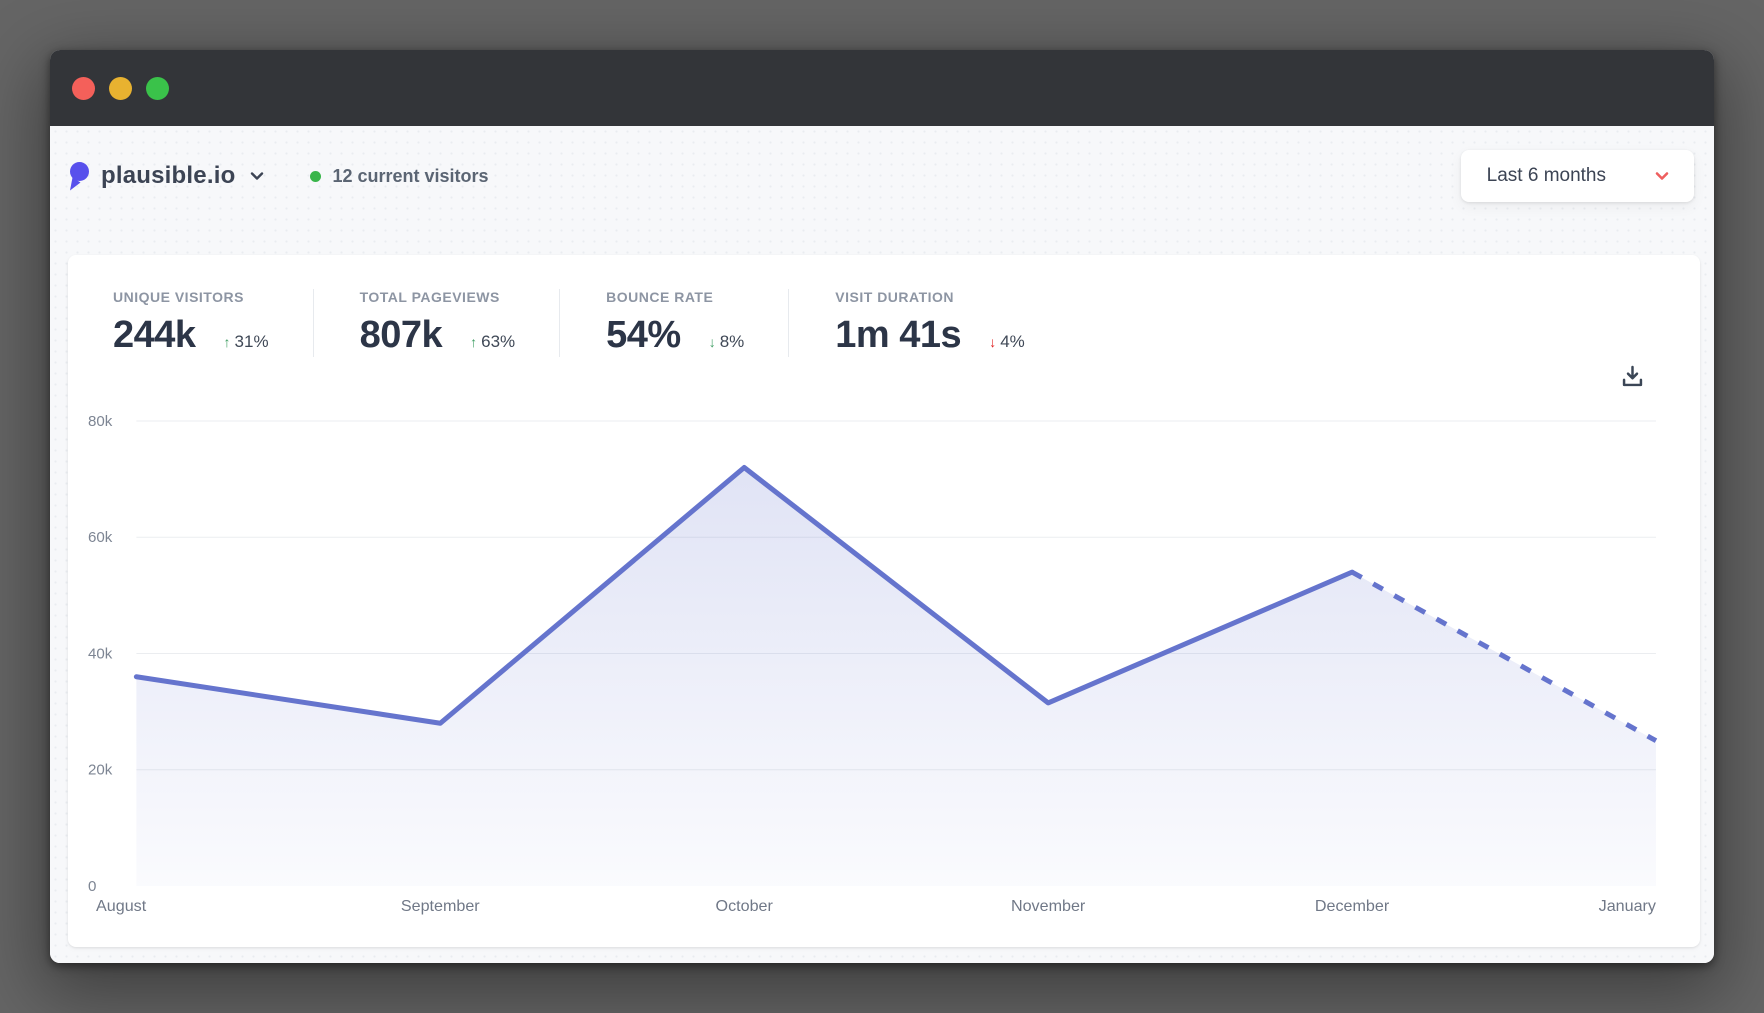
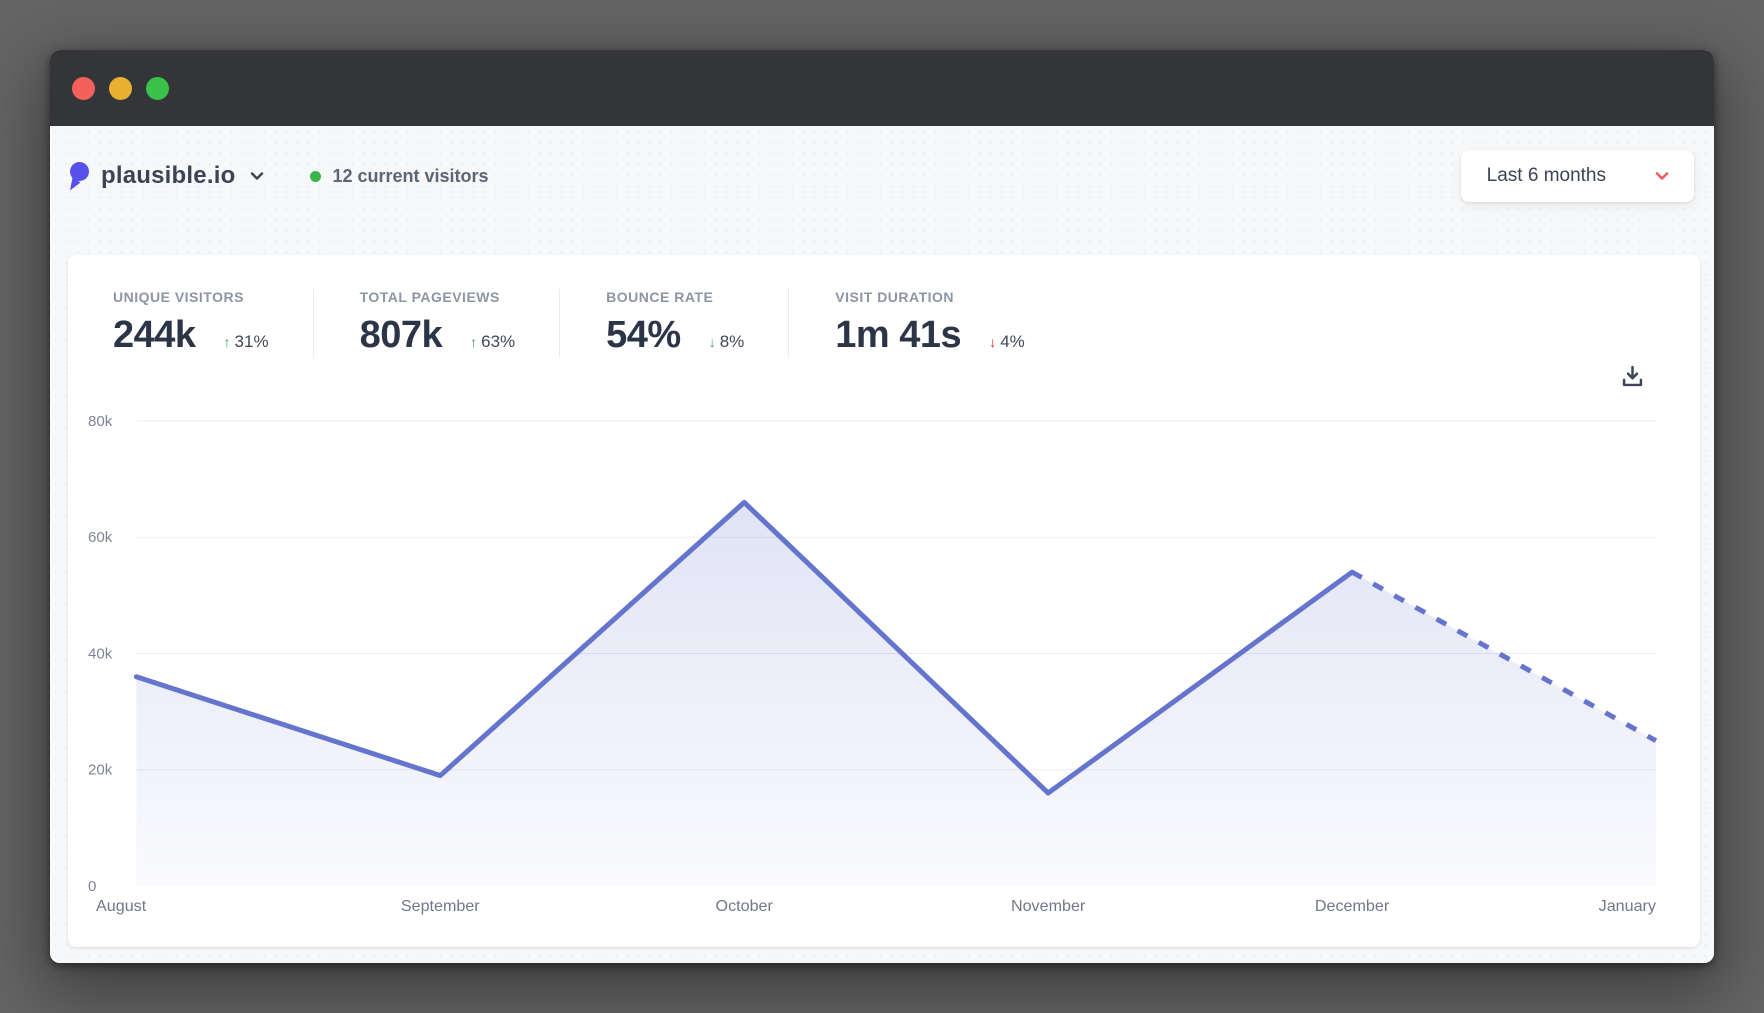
September: 28k -> 19k
October: 72k -> 66k
November: 32k -> 16k
